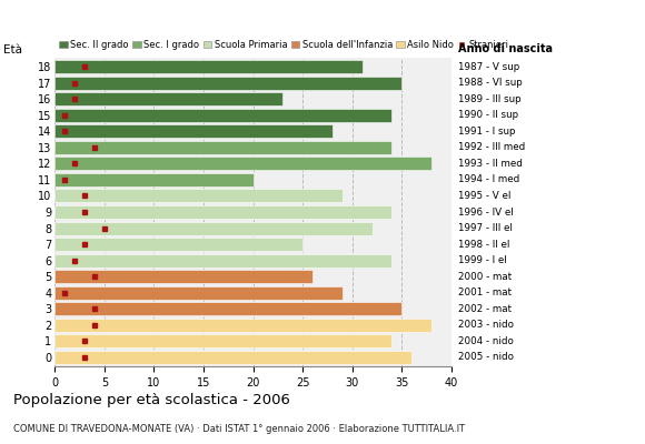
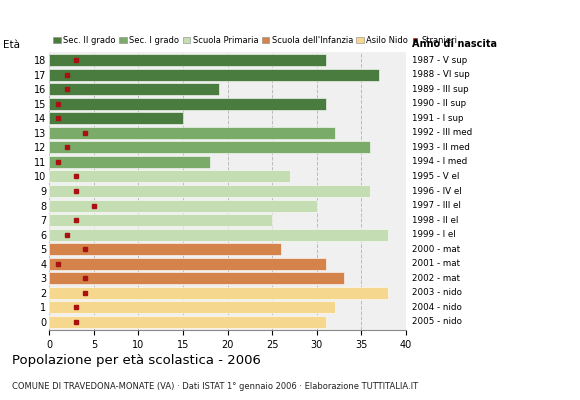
17: 35 -> 37
16: 23 -> 19
15: 34 -> 31
14: 28 -> 15
13: 34 -> 32
12: 38 -> 36
11: 20 -> 18
10: 29 -> 27
9: 34 -> 36
8: 32 -> 30
6: 34 -> 38
4: 29 -> 31
3: 35 -> 33
1: 34 -> 32
0: 36 -> 31
